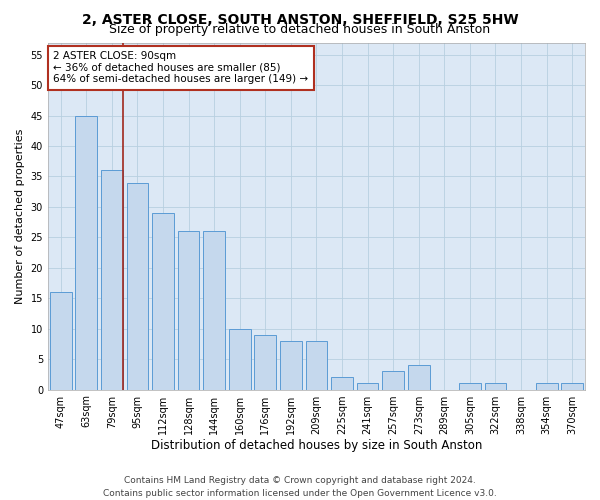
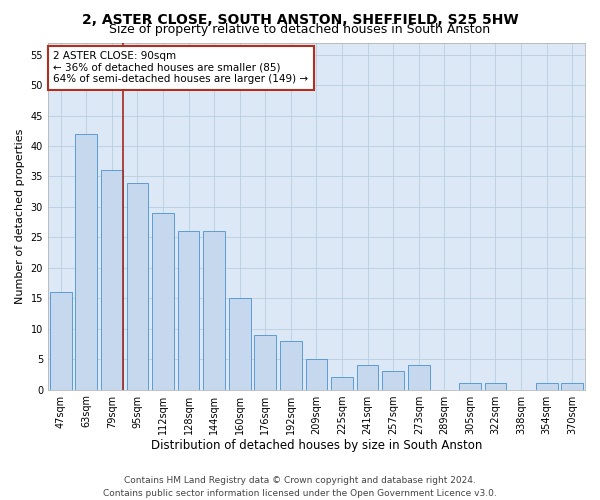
63sqm: 45 -> 42
160sqm: 10 -> 15
209sqm: 8 -> 5
241sqm: 1 -> 4
